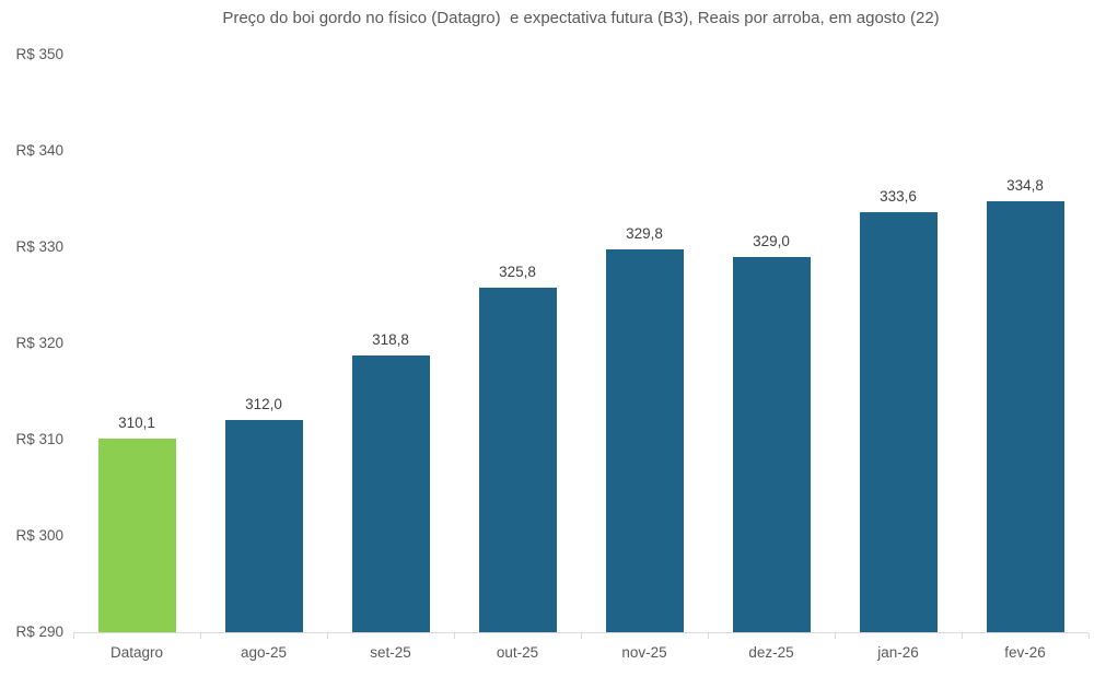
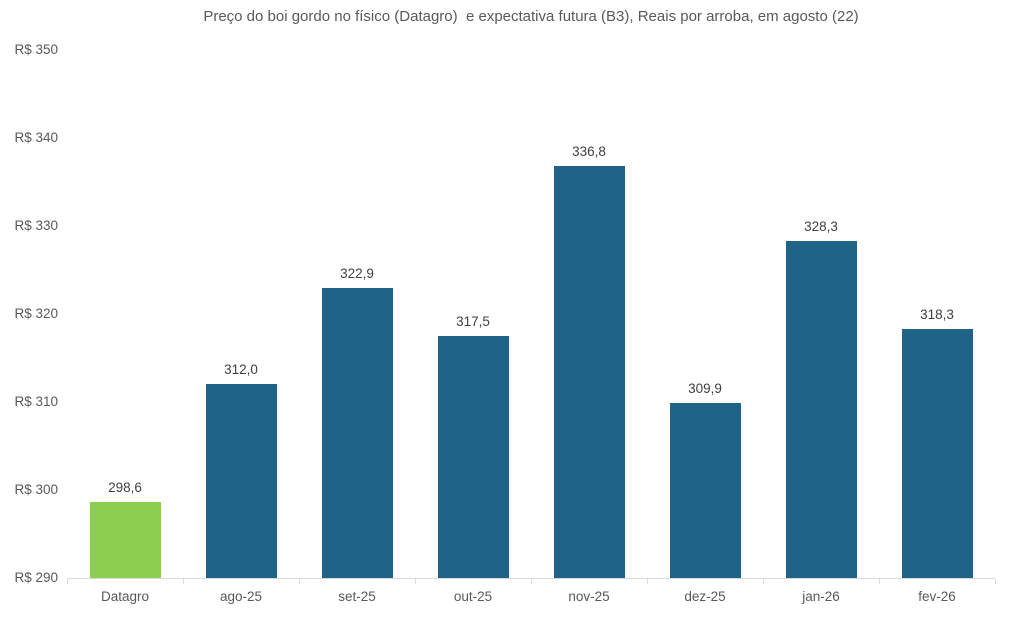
Datagro: 310,1 -> 298,6
set-25: 318,8 -> 322,9
out-25: 325,8 -> 317,5
nov-25: 329,8 -> 336,8
dez-25: 329,0 -> 309,9
jan-26: 333,6 -> 328,3
fev-26: 334,8 -> 318,3
